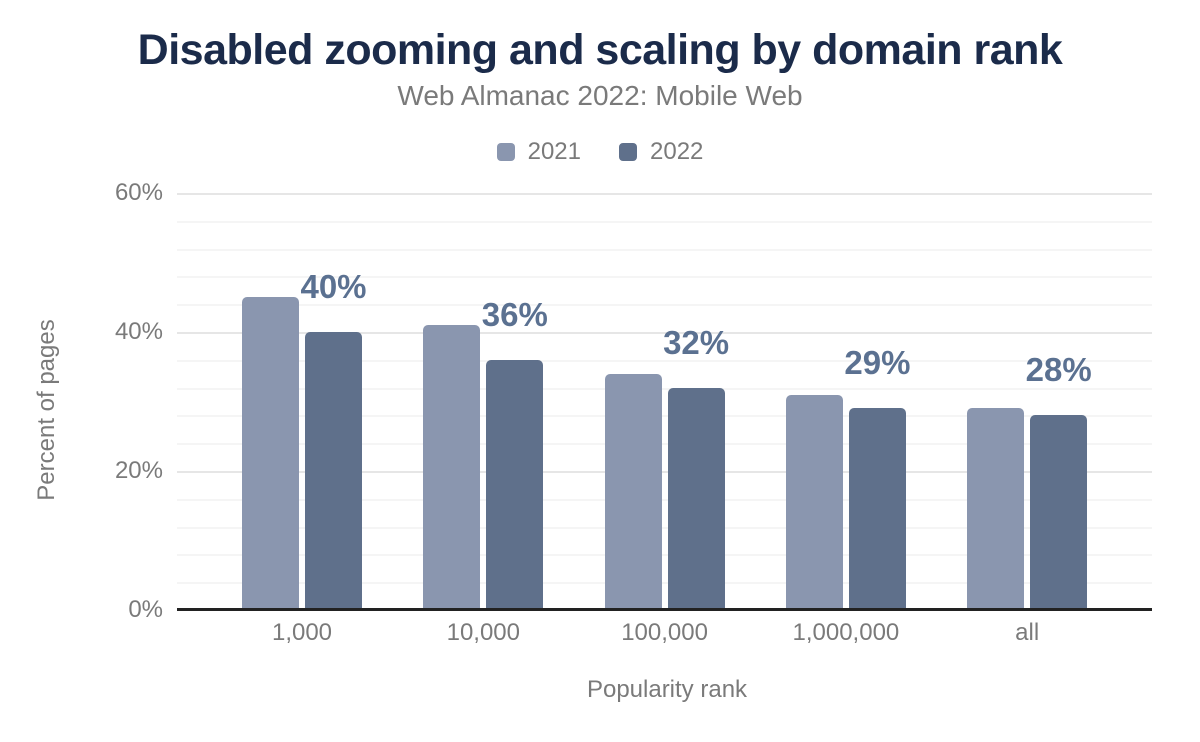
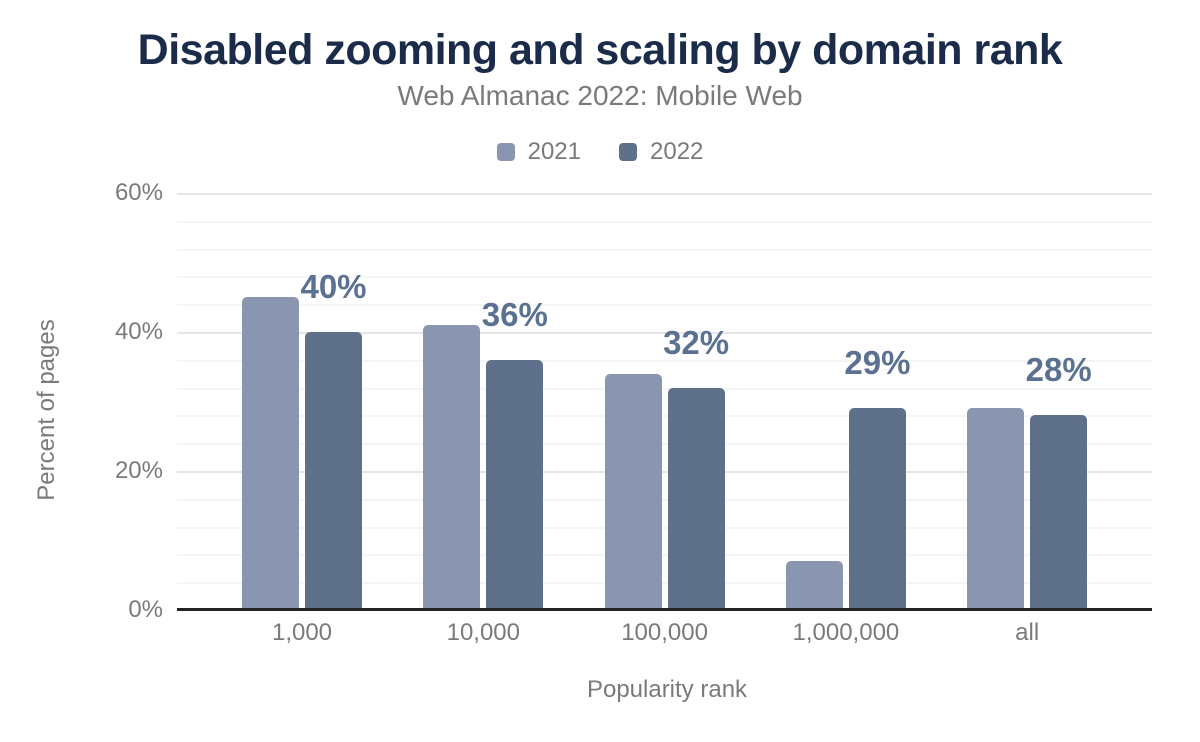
2021/1,000,000: 31% -> 7%
